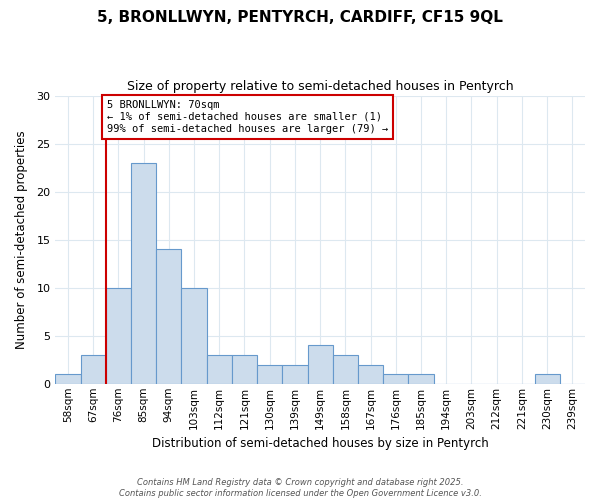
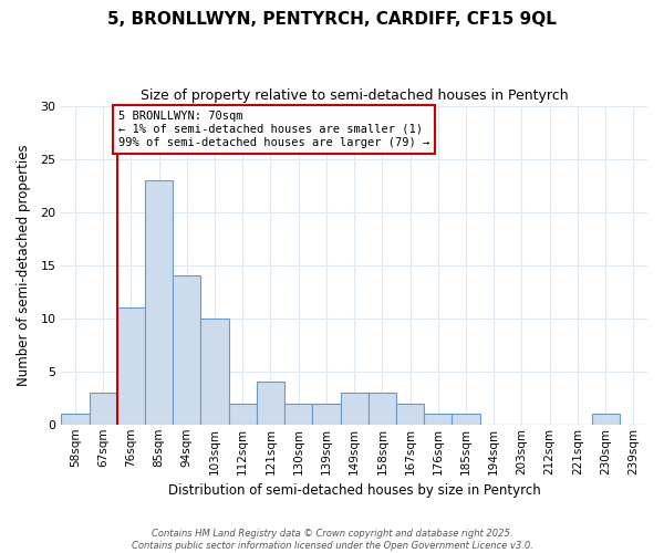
76sqm: 10 -> 11
112sqm: 3 -> 2
121sqm: 3 -> 4
149sqm: 4 -> 3
